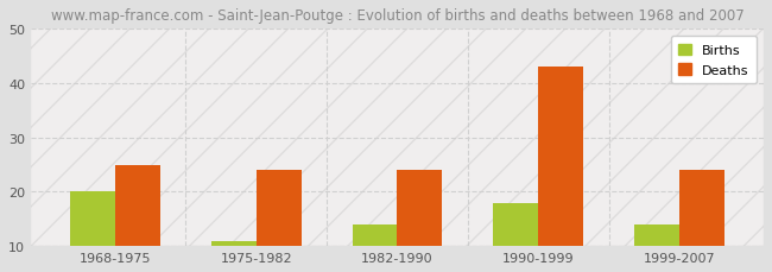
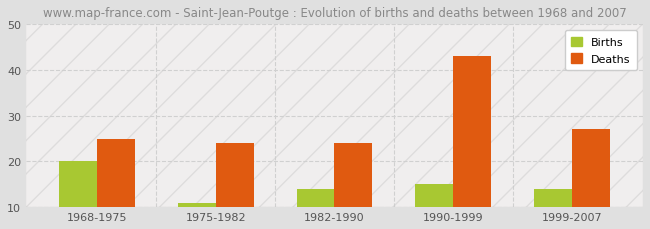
Births/1990-1999: 18 -> 15
Deaths/1999-2007: 24 -> 27
